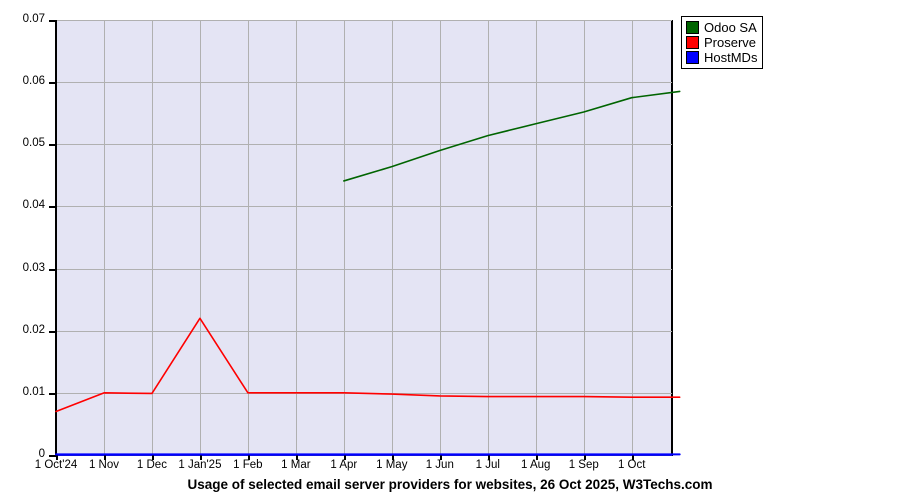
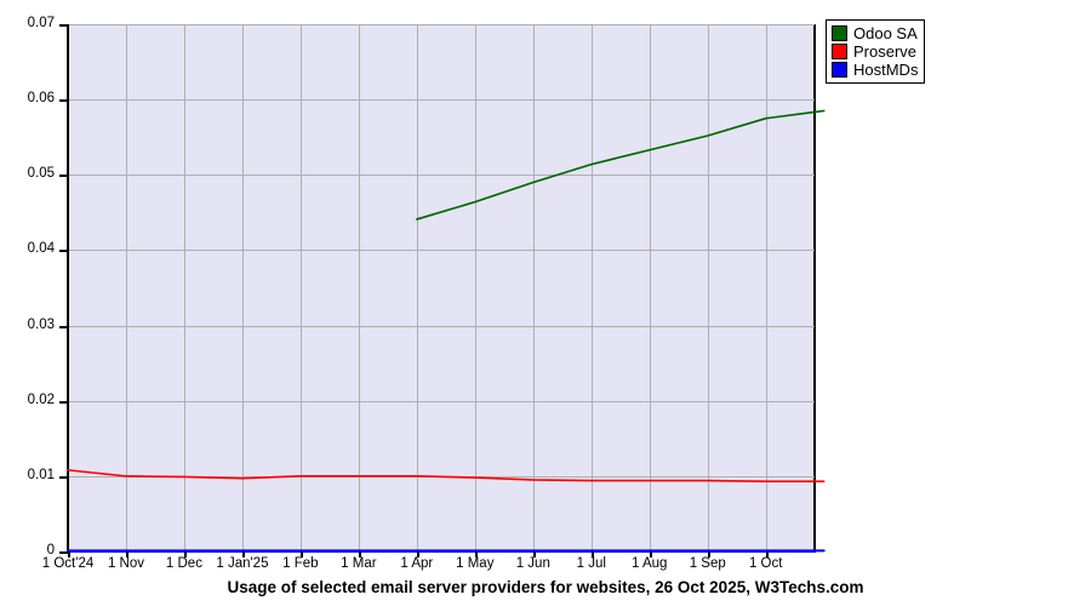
Proserve/1 Oct'24: 0.007 -> 0.011
Proserve/1 Jan'25: 0.022 -> 0.010
